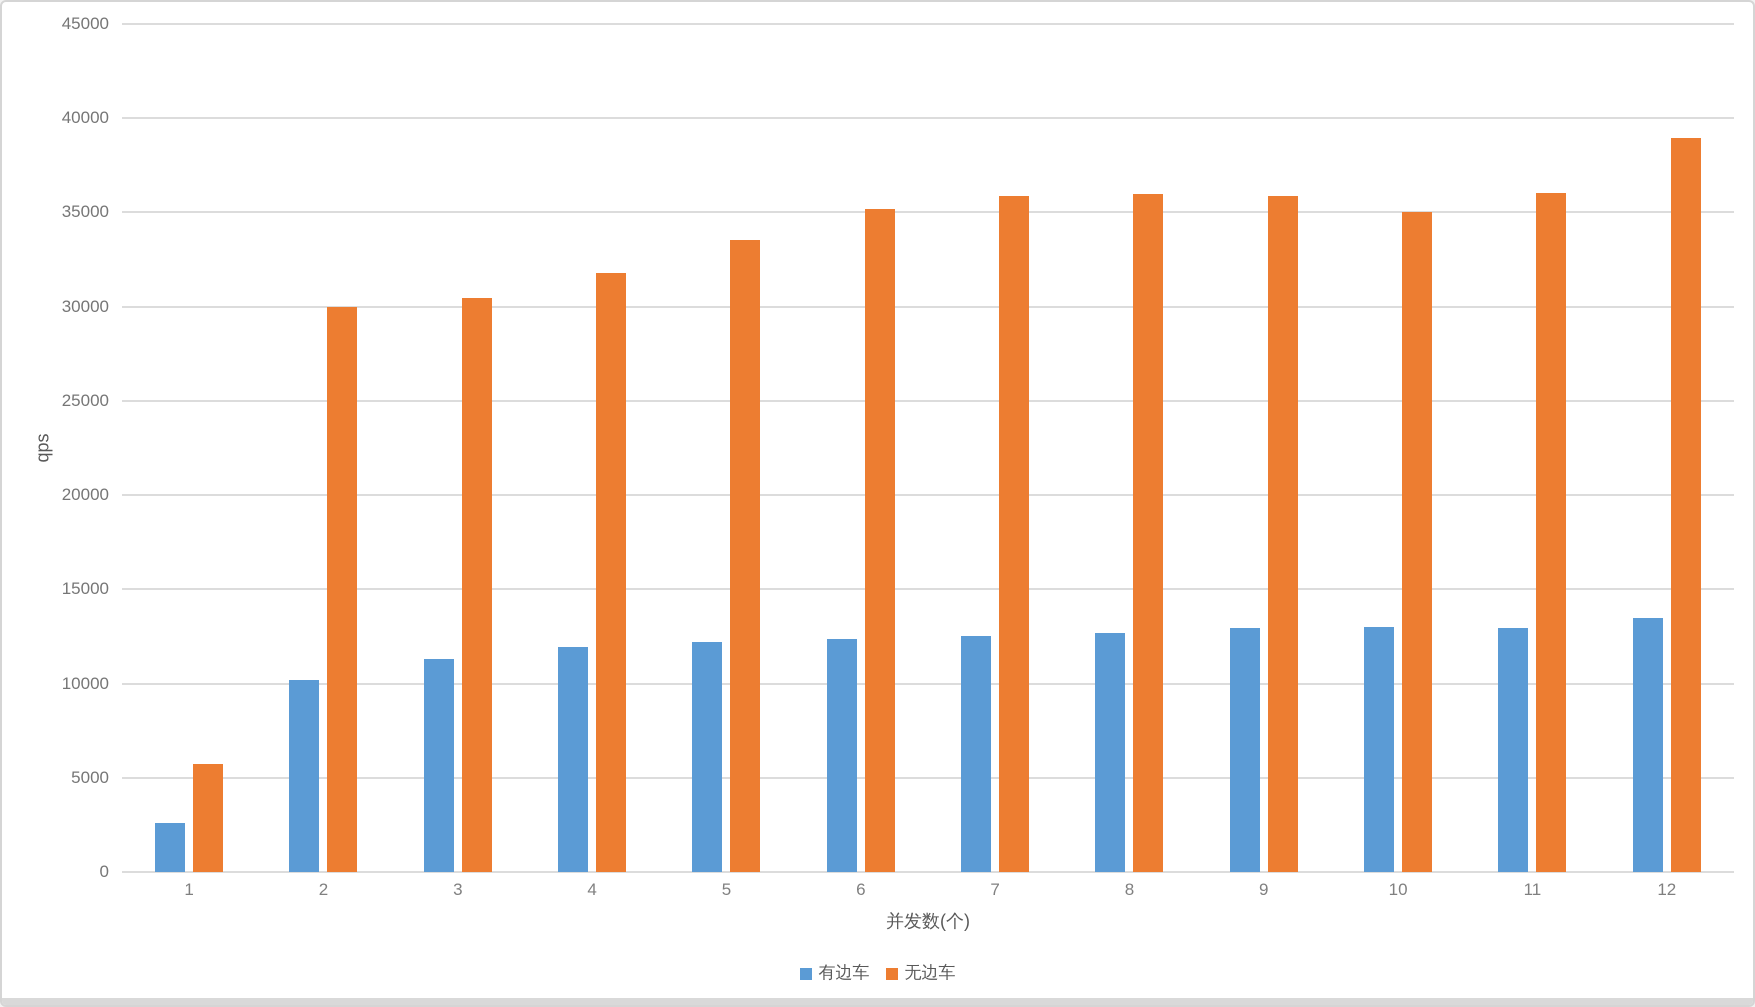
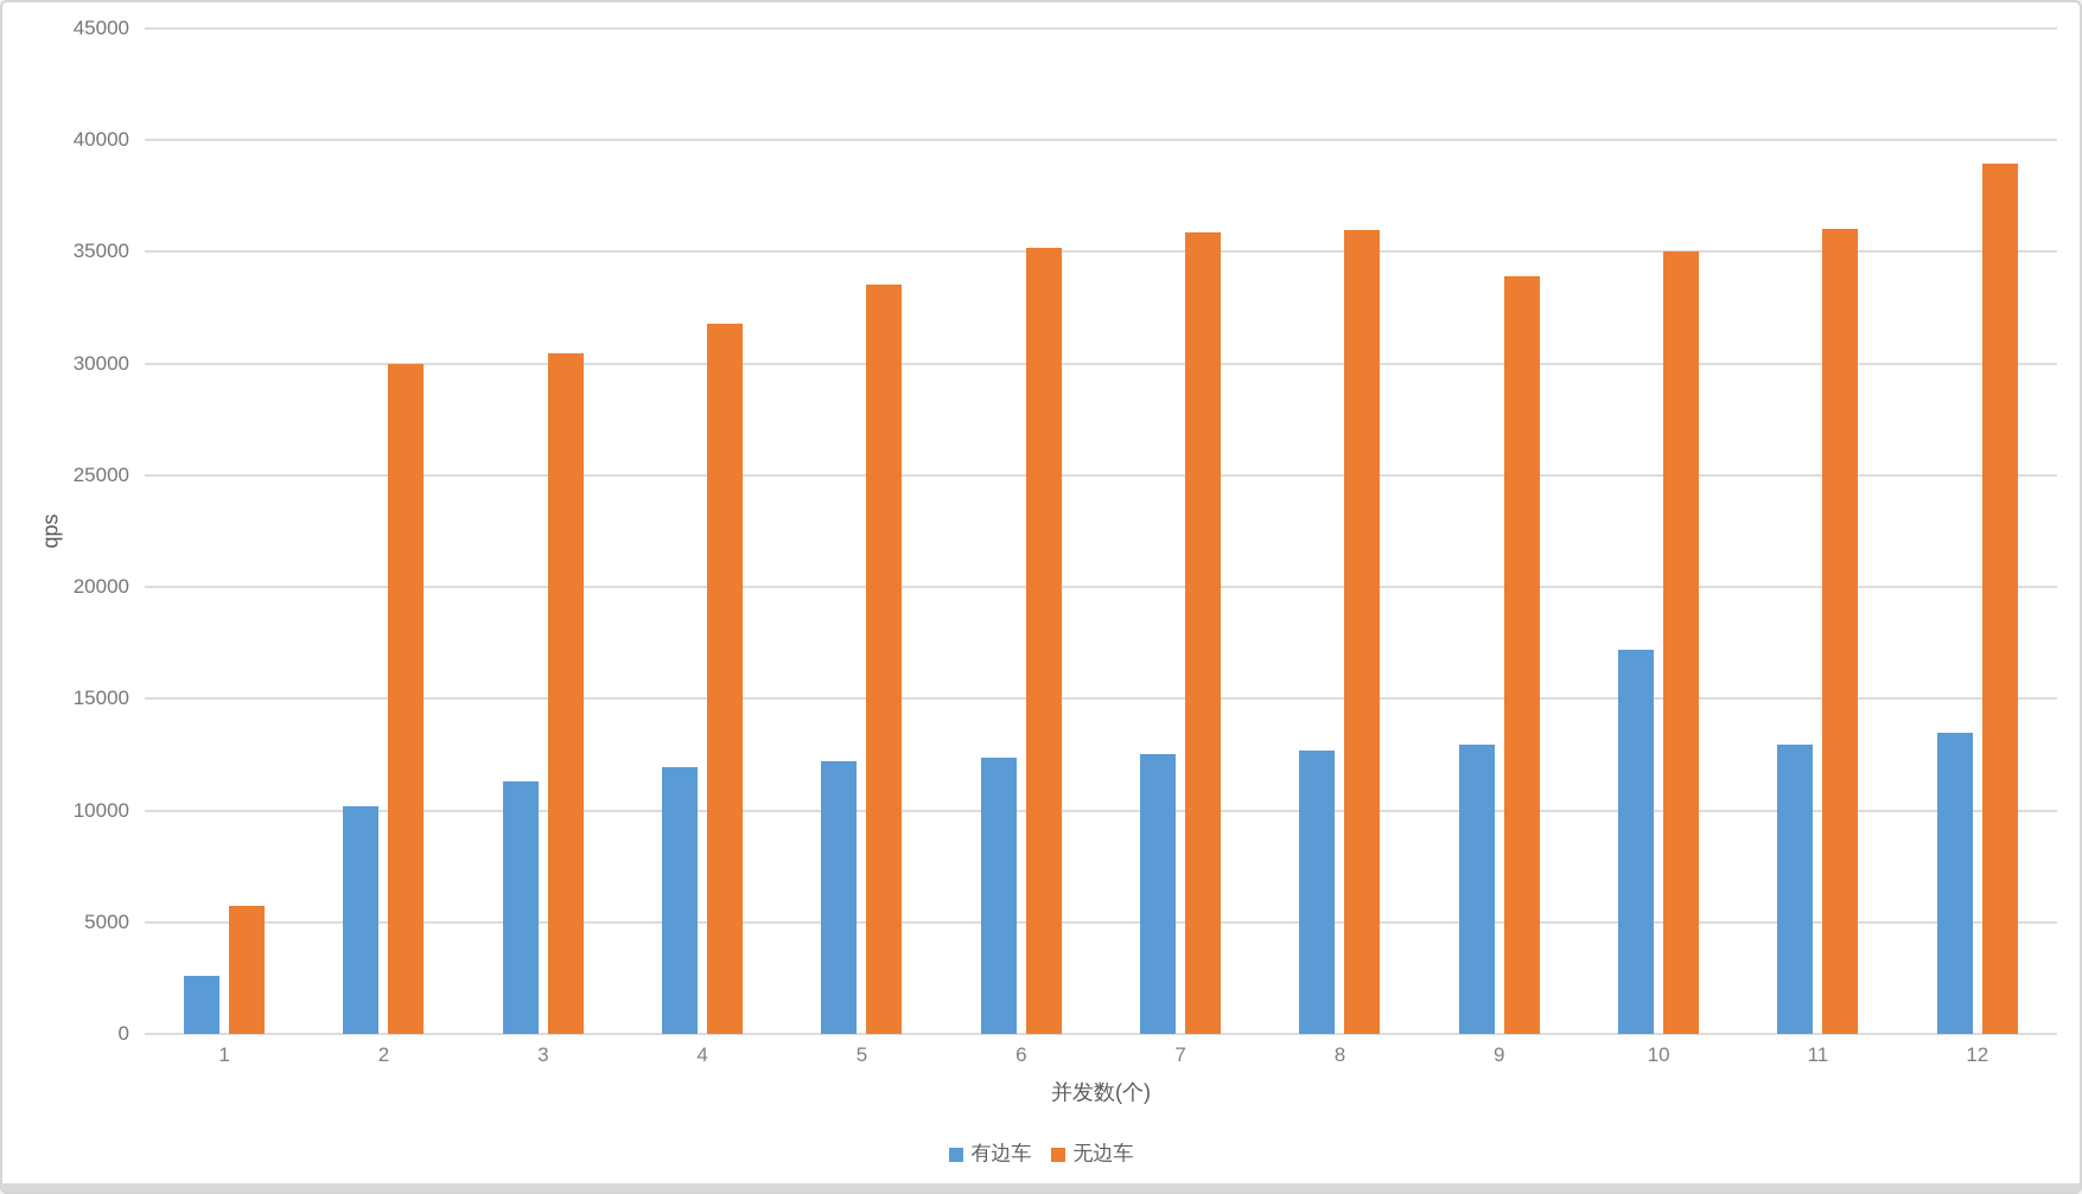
无边车/9: 35800 -> 33900
有边车/10: 13000 -> 17200
